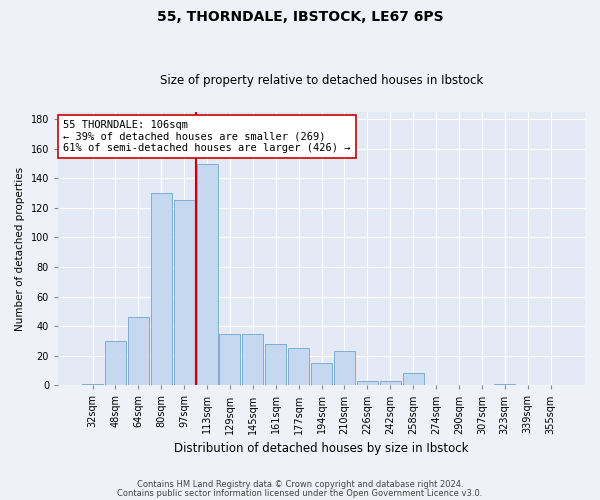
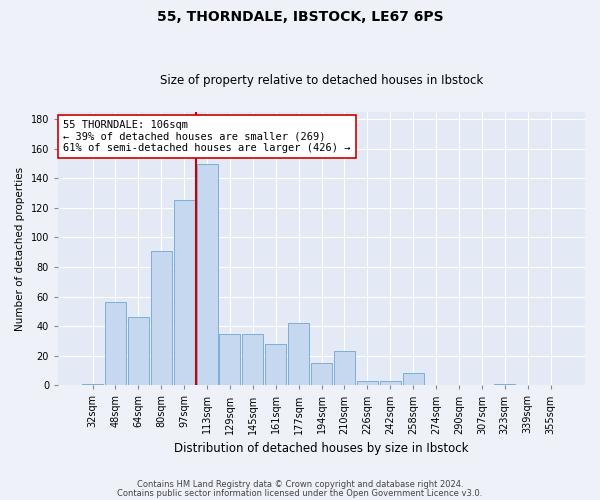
48sqm: 30 -> 56
80sqm: 130 -> 91
177sqm: 25 -> 42
